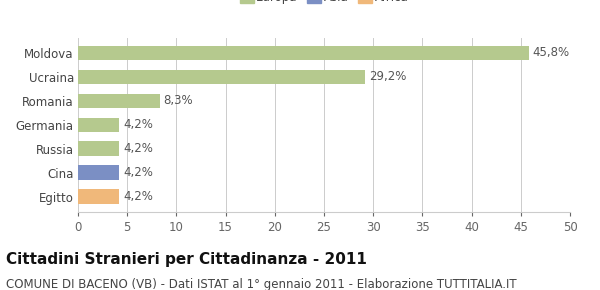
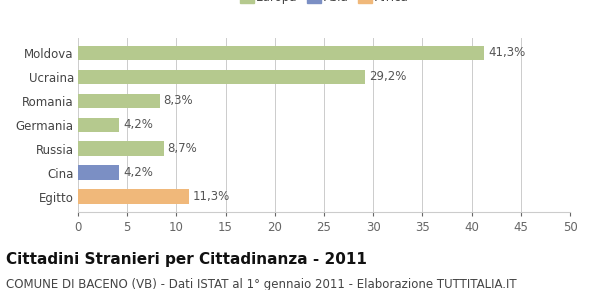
Moldova: 45,8% -> 41,3%
Russia: 4,2% -> 8,7%
Egitto: 4,2% -> 11,3%
